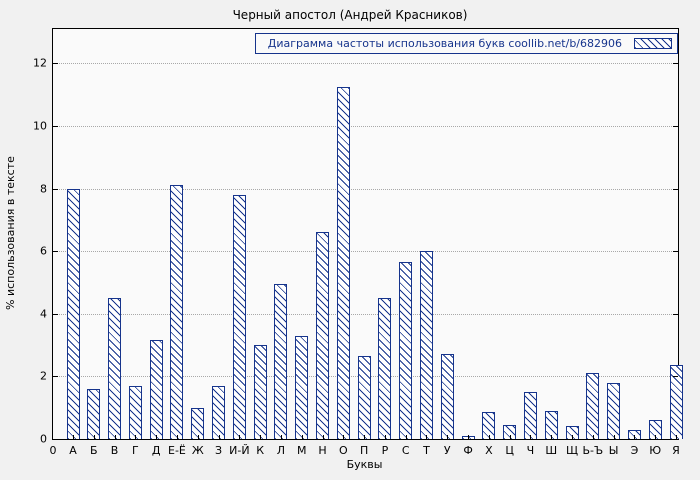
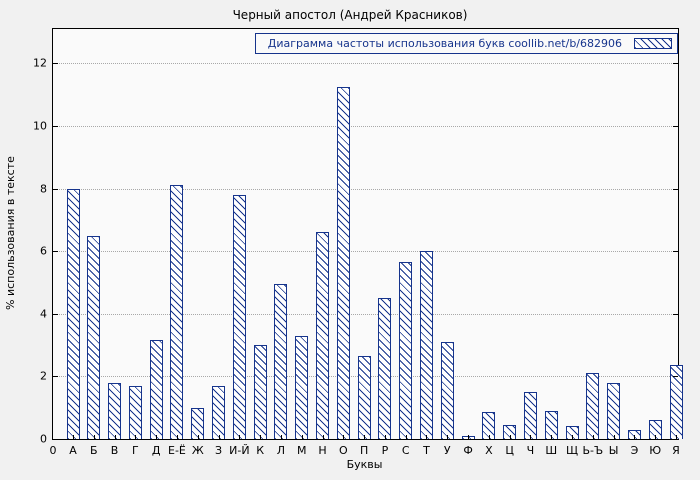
Б: 1.6 -> 6.5
В: 4.5 -> 1.8
У: 2.7 -> 3.1
